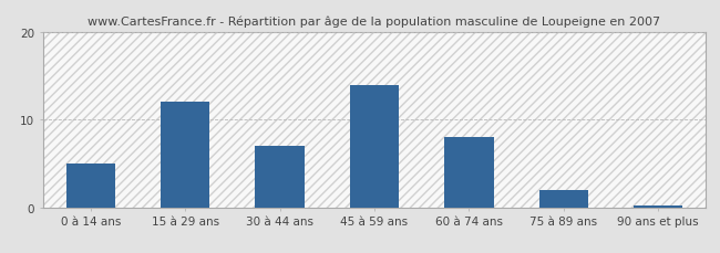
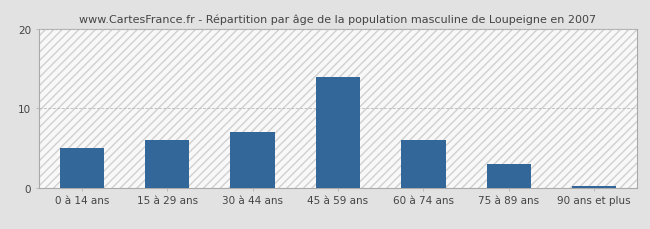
15 à 29 ans: 12.0 -> 6.0
60 à 74 ans: 8.0 -> 6.0
75 à 89 ans: 2.0 -> 3.0
